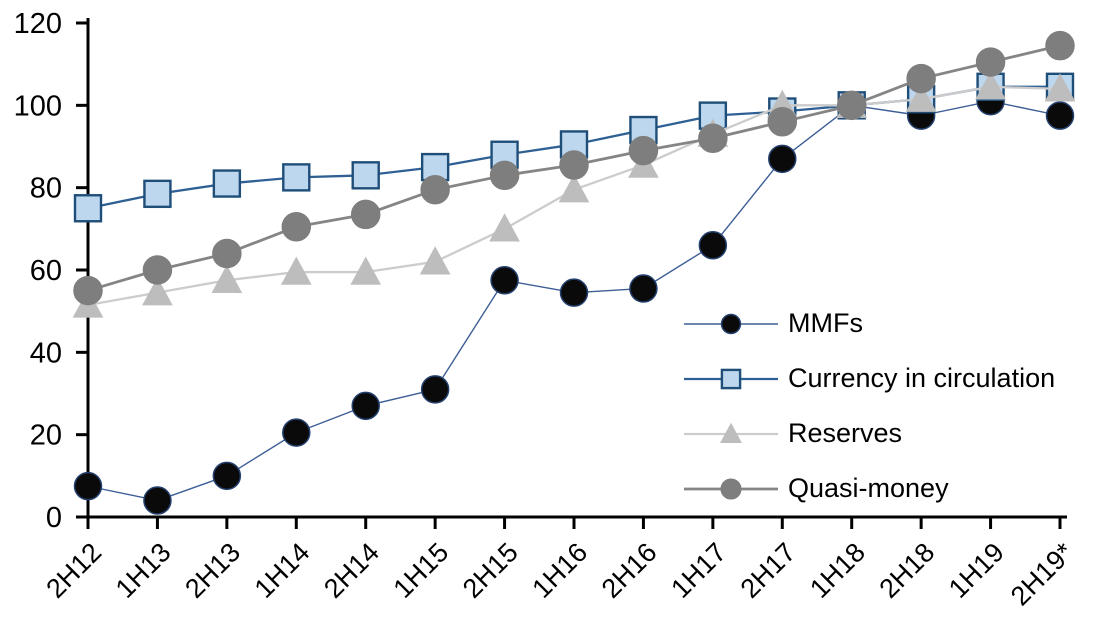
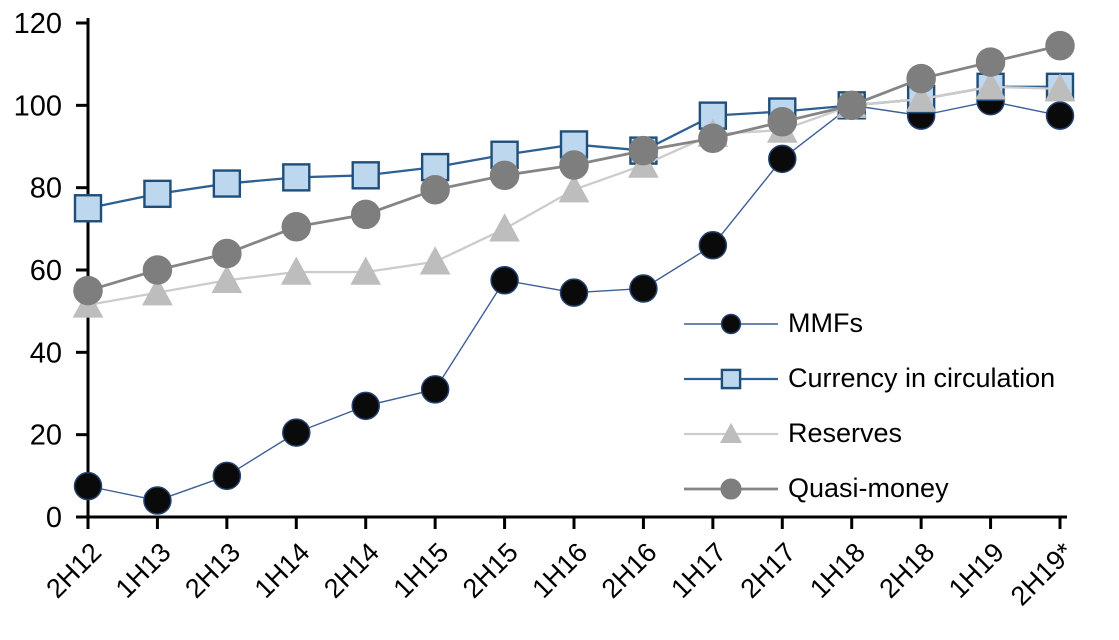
Currency in circulation/2H16: 94 -> 89
Reserves/2H17: 100 -> 94
